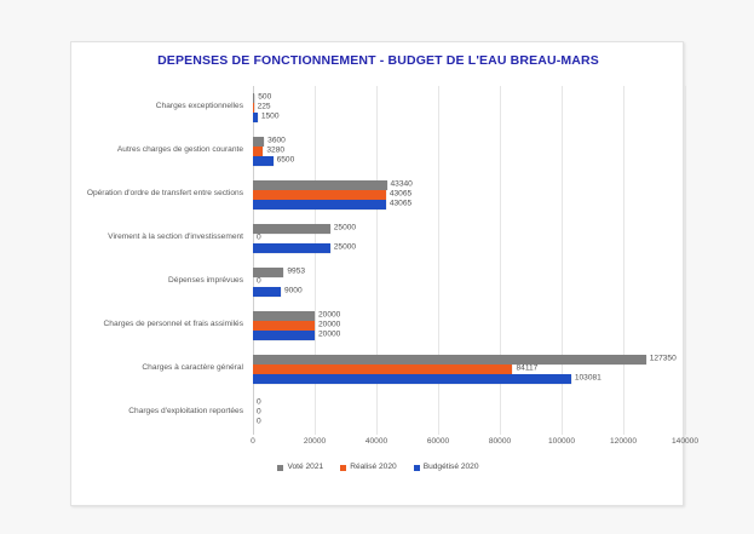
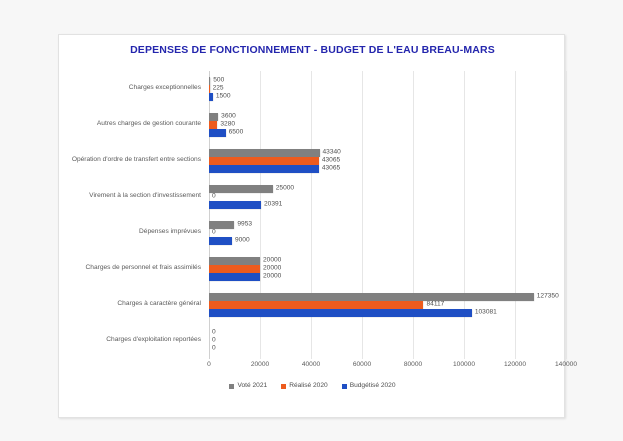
Budgétisé 2020/Virement à la section d'investissement: 25000 -> 20391
